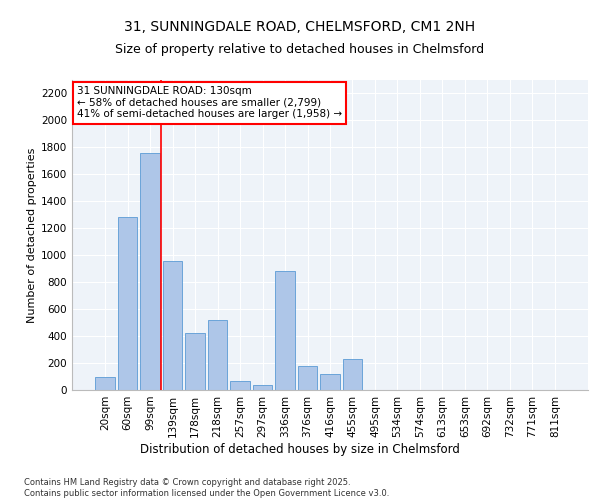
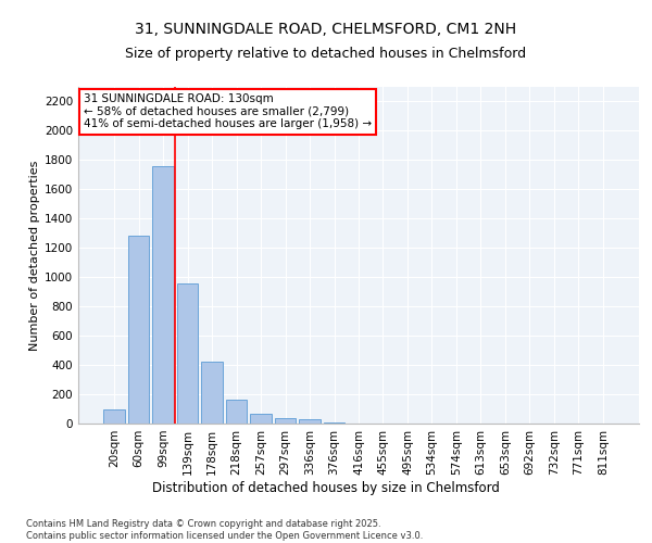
218sqm: 520 -> 160
336sqm: 880 -> 30
376sqm: 180 -> 0
416sqm: 120 -> 0
455sqm: 230 -> 0
